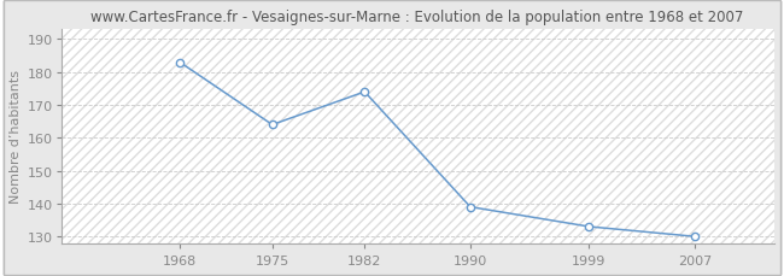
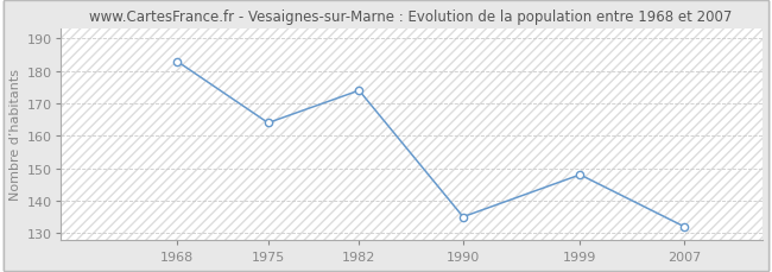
1990: 139 -> 135
1999: 133 -> 148
2007: 130 -> 132
